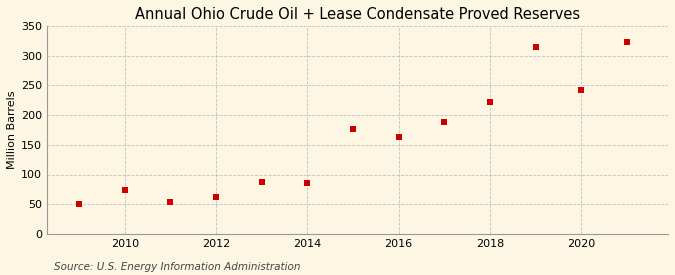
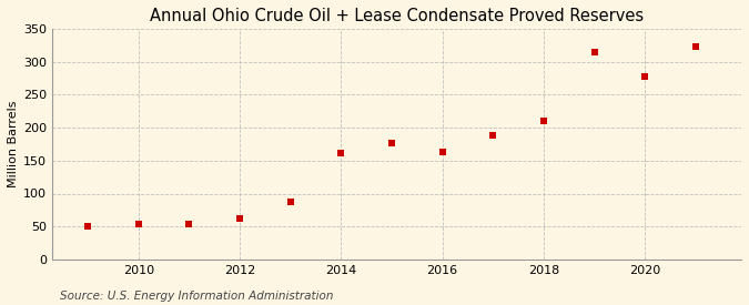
2010: 74 -> 53
2014: 86 -> 161
2018: 222 -> 210
2020: 242 -> 278
